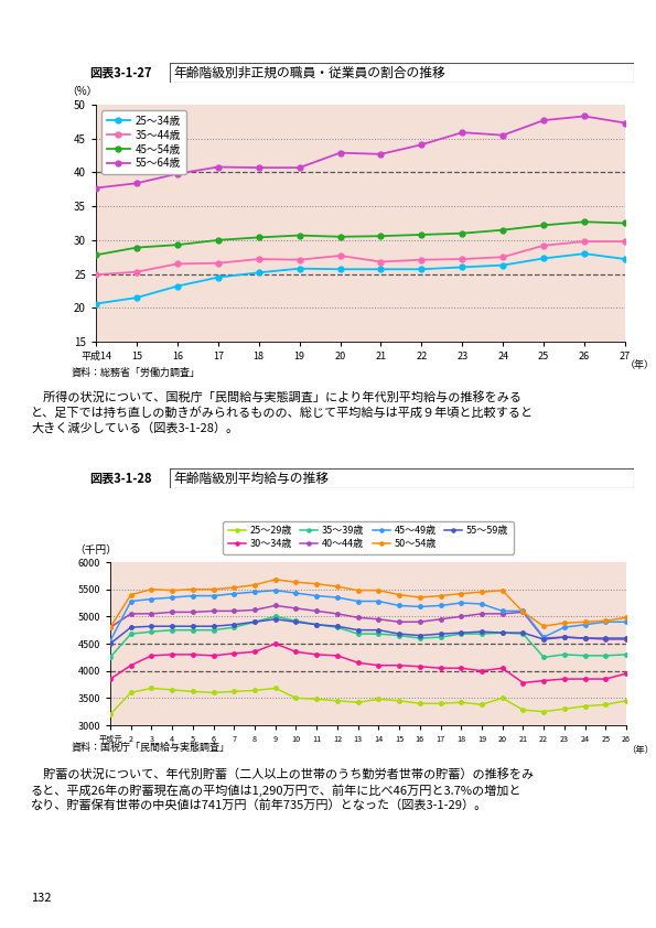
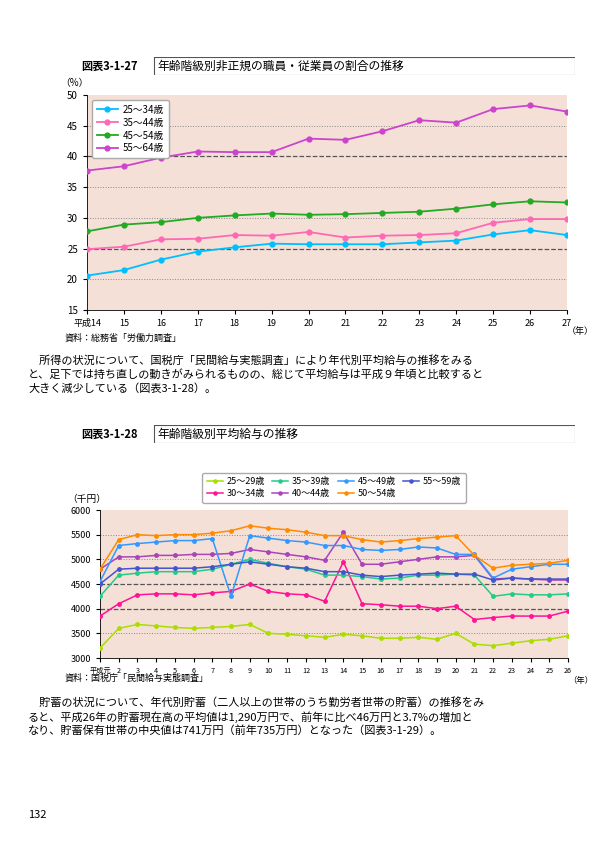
45〜49歳/8: 5450 -> 4250
30〜34歳/14: 4100 -> 4950
40〜44歳/14: 4950 -> 5550
